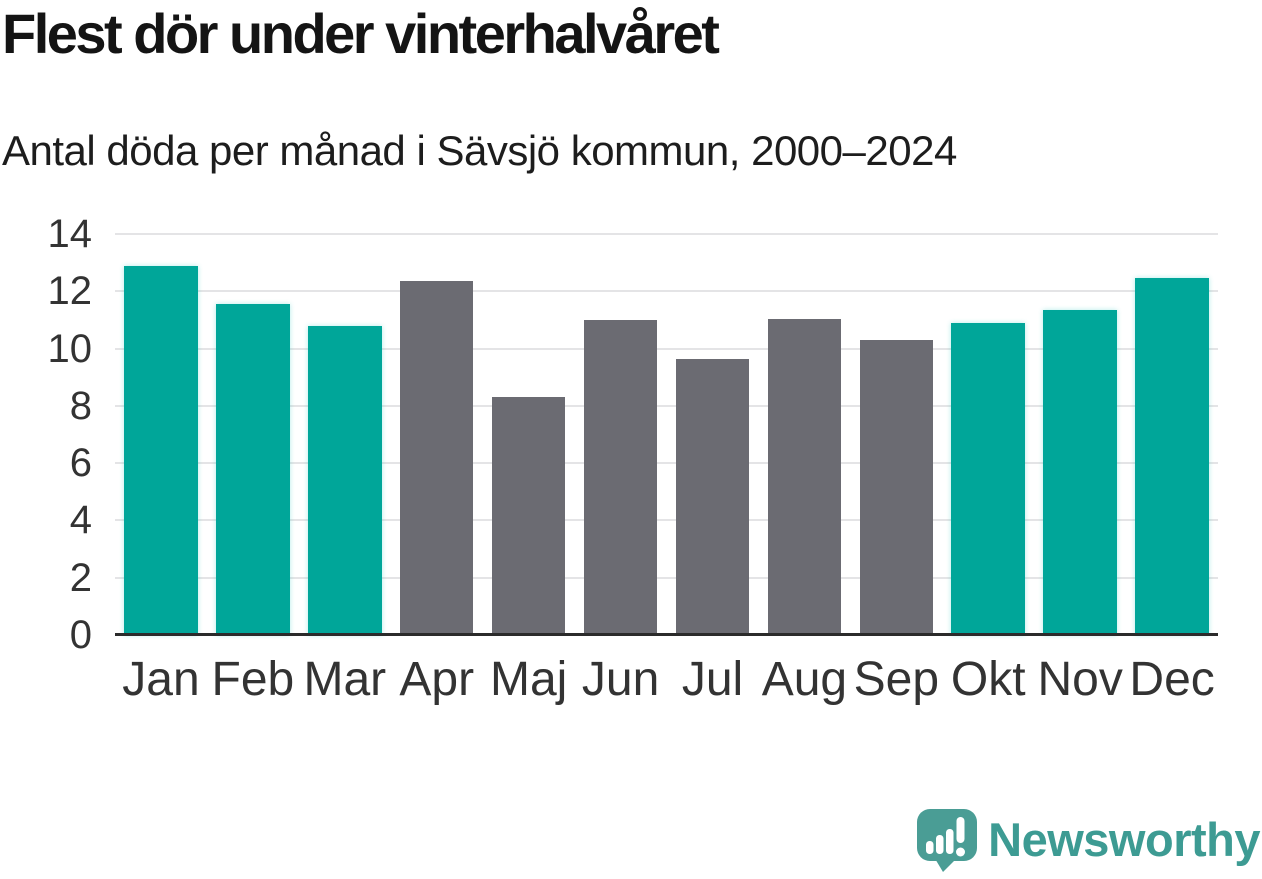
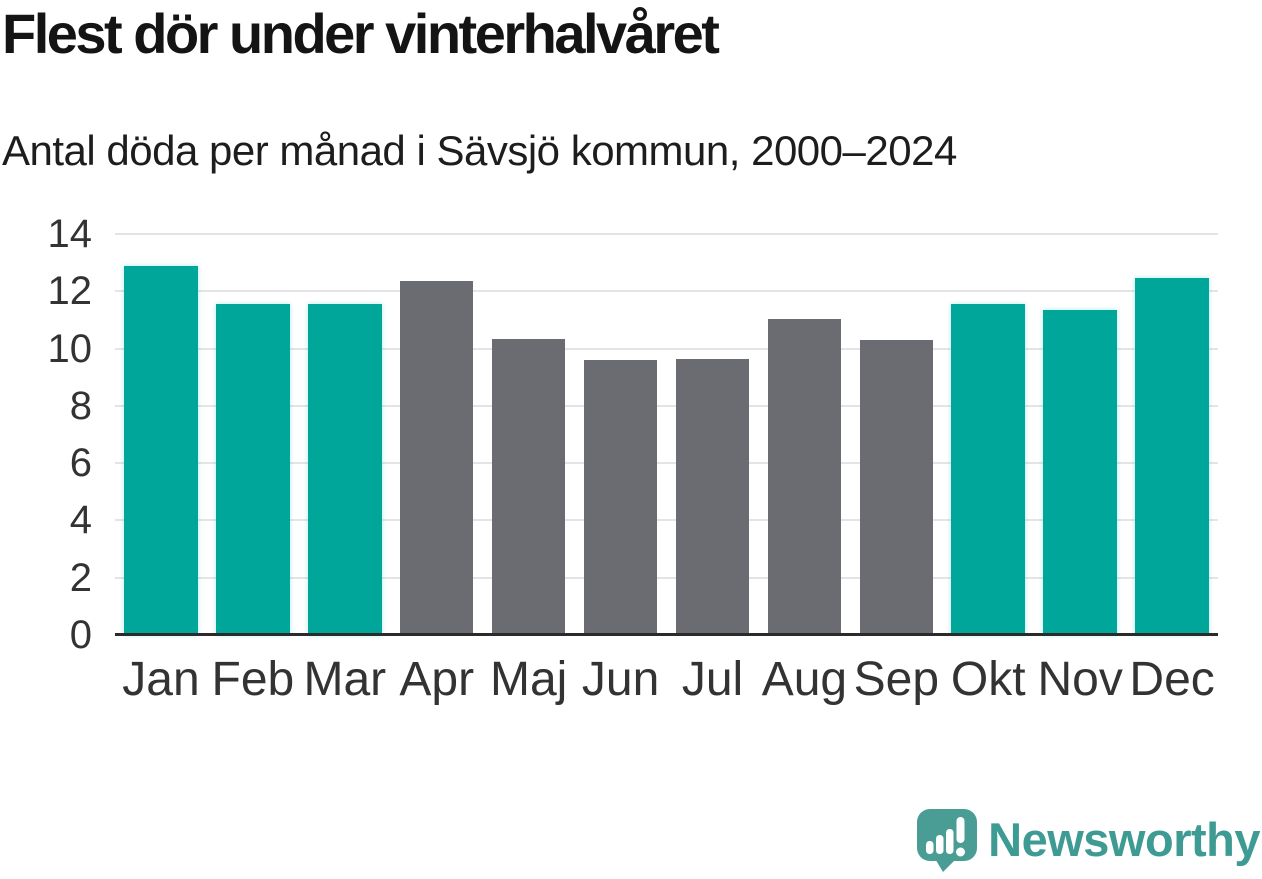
Mar: 10.8 -> 11.6
Maj: 8.3 -> 10.3
Jun: 11.0 -> 9.6
Okt: 10.9 -> 11.6
